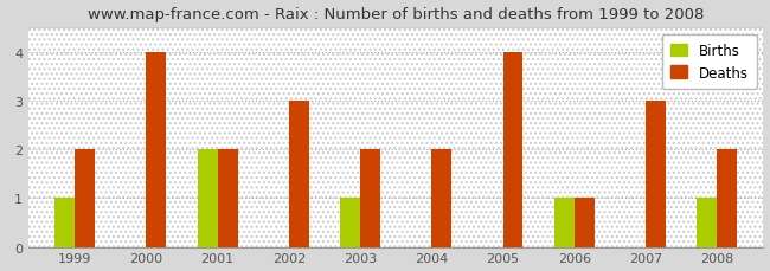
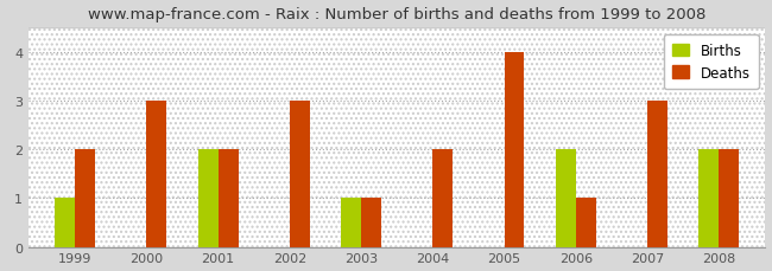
Deaths/2000: 4 -> 3
Deaths/2003: 2 -> 1
Births/2006: 1 -> 2
Births/2008: 1 -> 2
